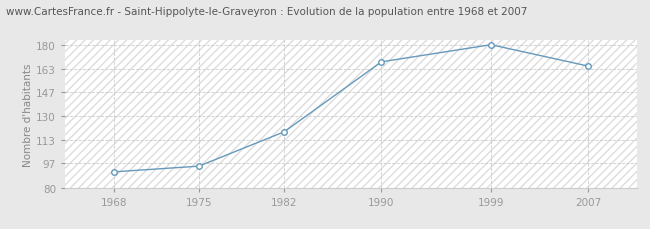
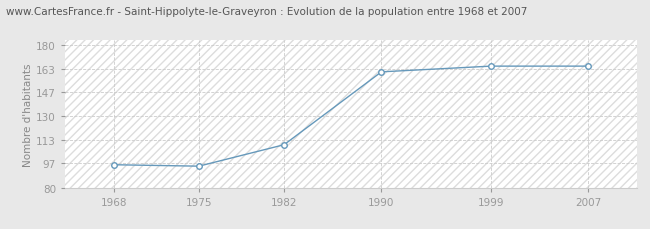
1968: 91 -> 96
1982: 119 -> 110
1990: 168 -> 161
1999: 180 -> 165
